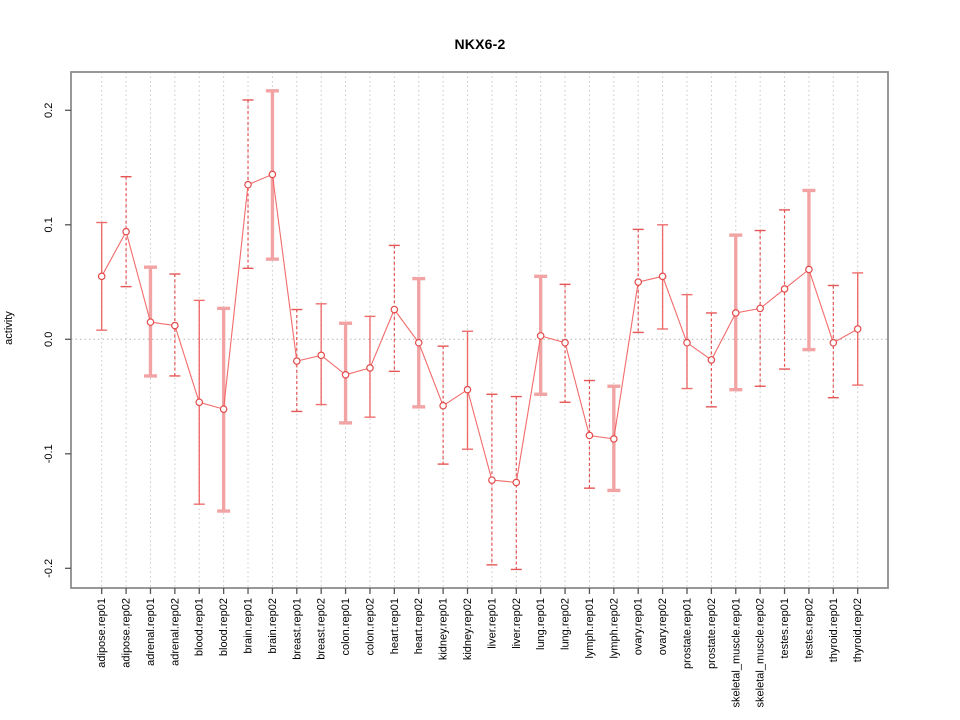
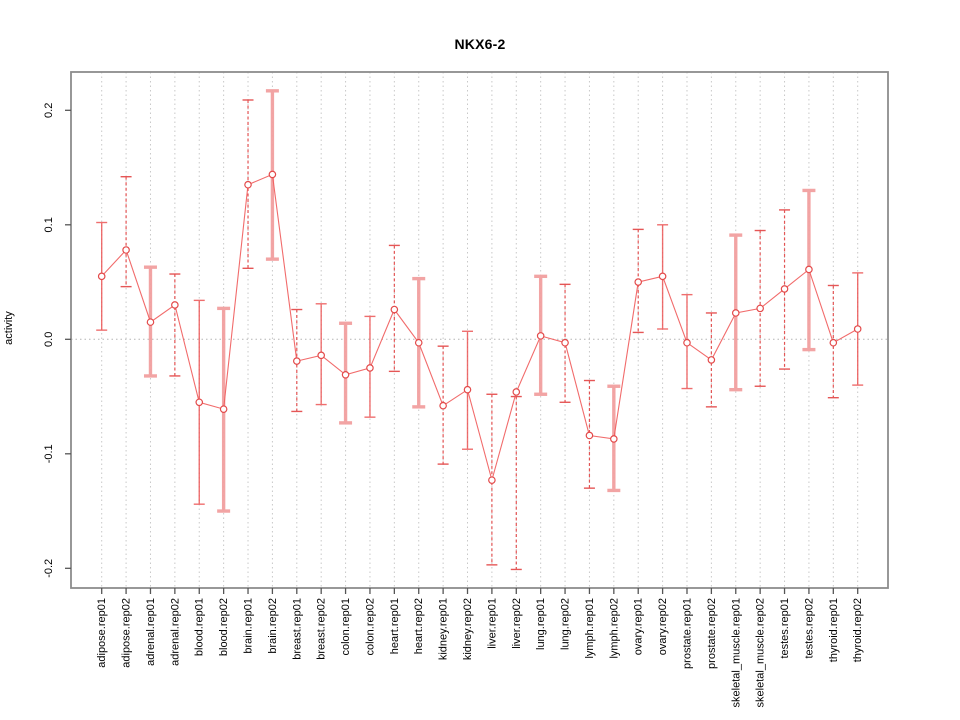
activity/adipose.rep02: 0.094 -> 0.078
activity/adrenal.rep02: 0.012 -> 0.030
activity/liver.rep02: -0.125 -> -0.046
